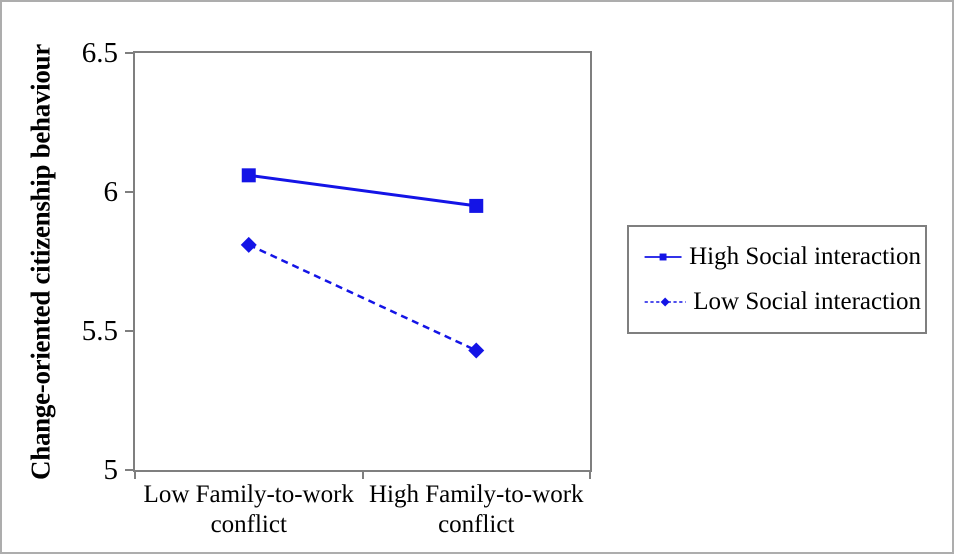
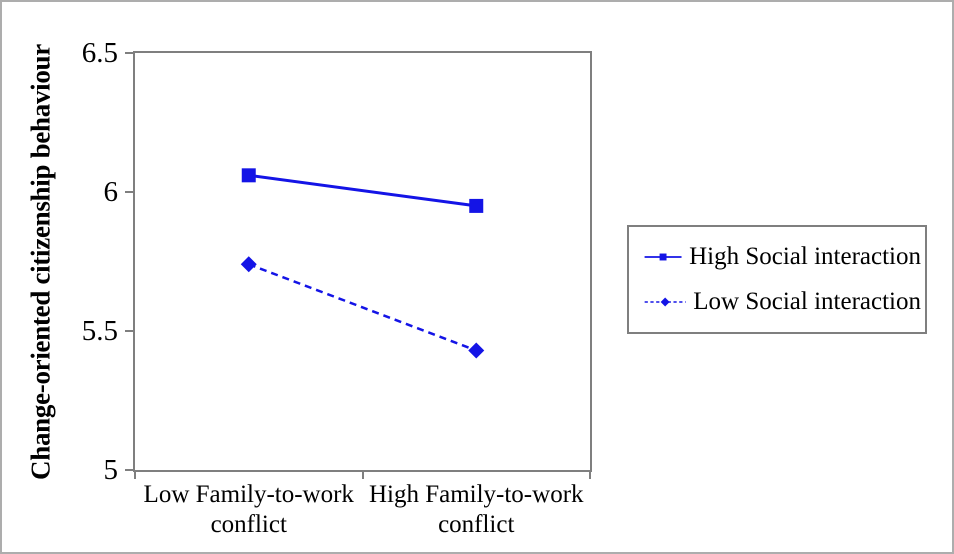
Low Social interaction/Low Family-to-work conflict: 5.81 -> 5.74
